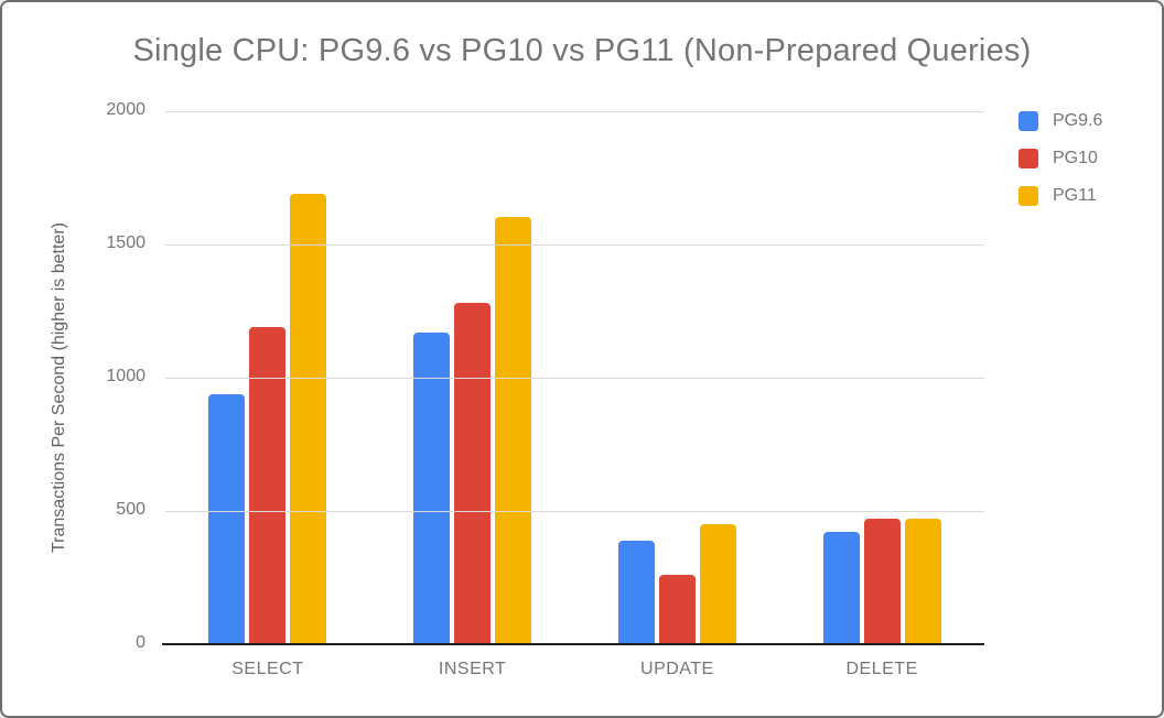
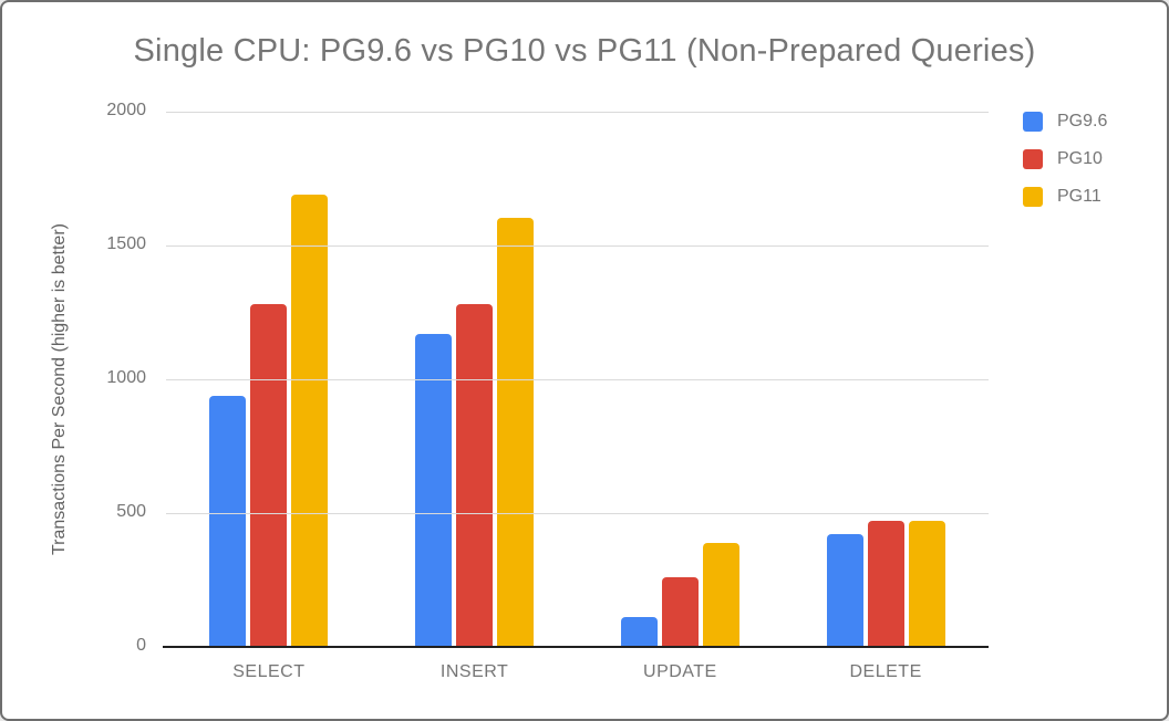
PG10/SELECT: 1190 -> 1280
PG9.6/UPDATE: 390 -> 110
PG11/UPDATE: 450 -> 390
